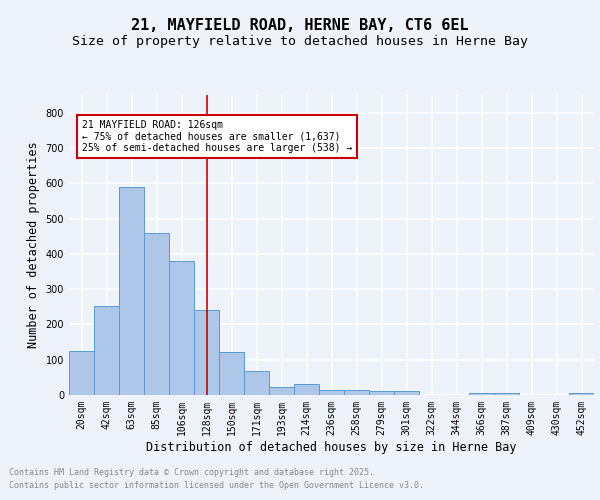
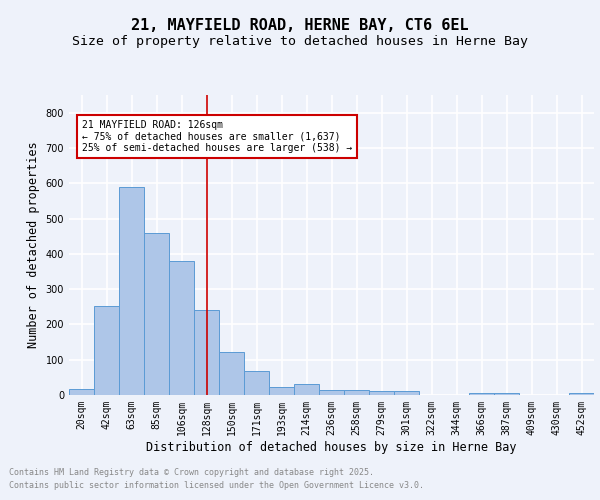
20sqm: 125 -> 18
